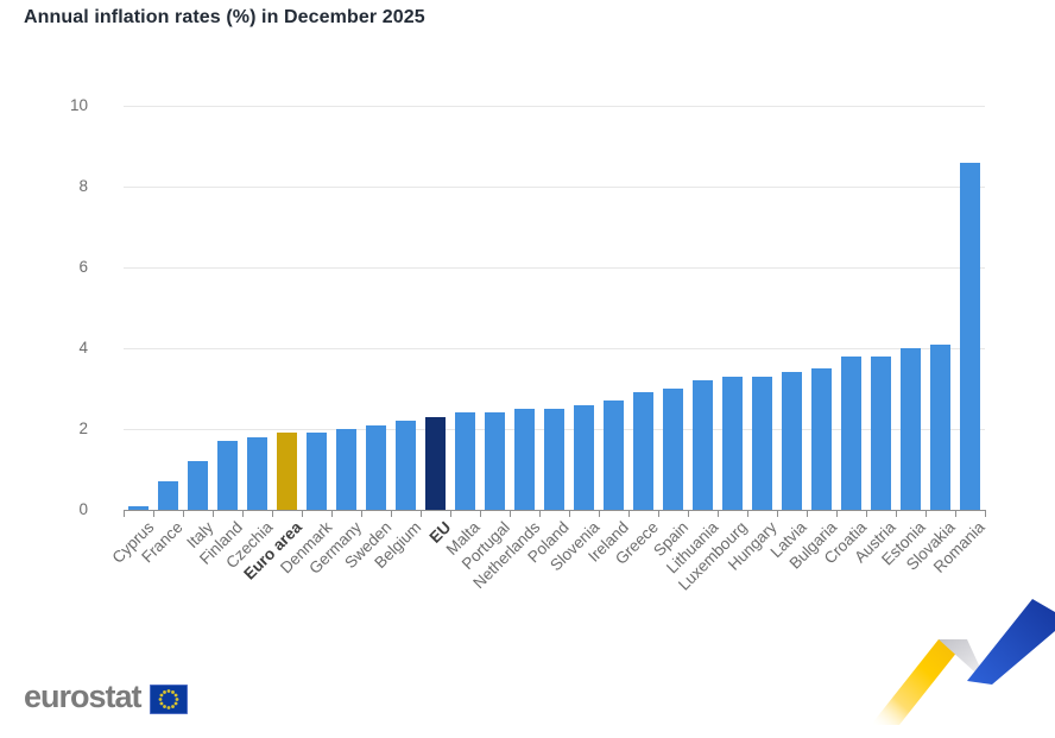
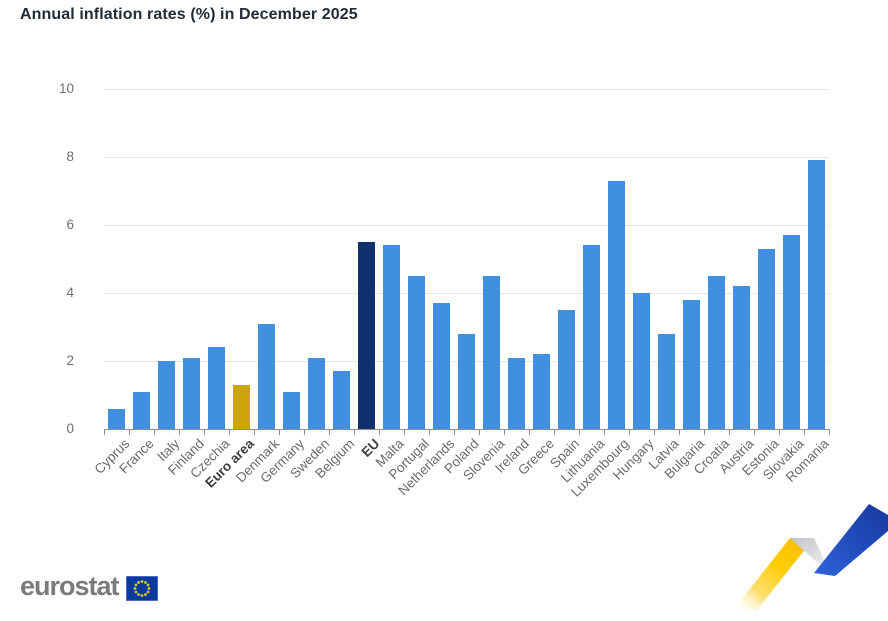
Cyprus: 0.1 -> 0.6
France: 0.7 -> 1.1
Italy: 1.2 -> 2.0
Finland: 1.7 -> 2.1
Czechia: 1.8 -> 2.4
Euro area: 1.9 -> 1.3
Denmark: 1.9 -> 3.1
Germany: 2.0 -> 1.1
Belgium: 2.2 -> 1.7
EU: 2.3 -> 5.5
Malta: 2.4 -> 5.4
Portugal: 2.4 -> 4.5
Netherlands: 2.5 -> 3.7
Poland: 2.5 -> 2.8
Slovenia: 2.6 -> 4.5
Ireland: 2.7 -> 2.1
Greece: 2.9 -> 2.2
Spain: 3.0 -> 3.5
Lithuania: 3.2 -> 5.4
Luxembourg: 3.3 -> 7.3
Hungary: 3.3 -> 4.0
Latvia: 3.4 -> 2.8
Bulgaria: 3.5 -> 3.8
Croatia: 3.8 -> 4.5
Austria: 3.8 -> 4.2
Estonia: 4.0 -> 5.3
Slovakia: 4.1 -> 5.7
Romania: 8.6 -> 7.9
